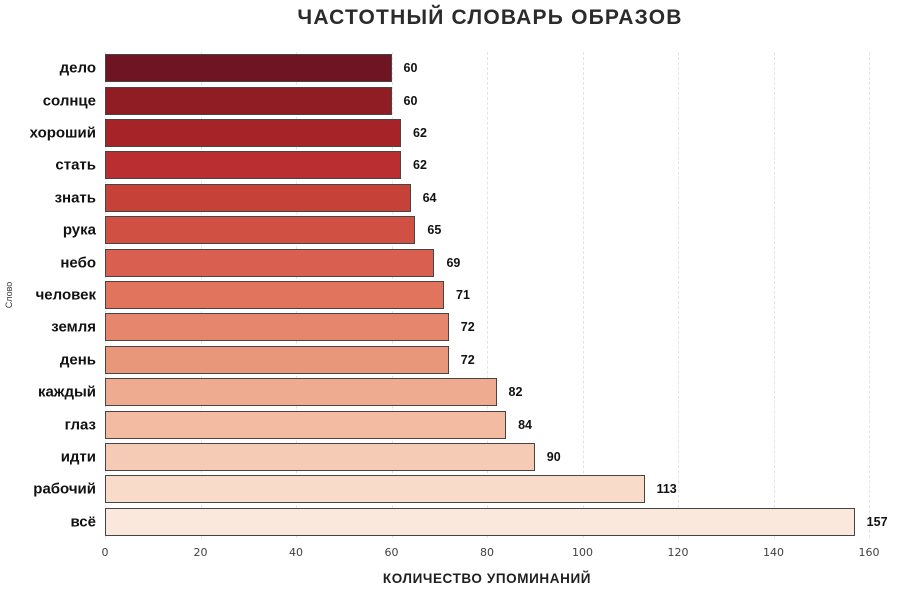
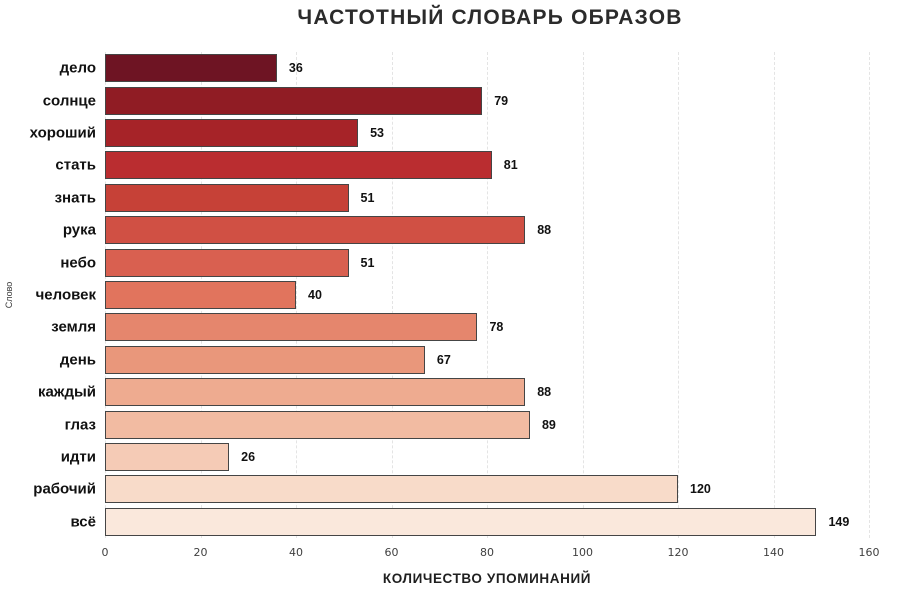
дело: 60 -> 36
солнце: 60 -> 79
хороший: 62 -> 53
стать: 62 -> 81
знать: 64 -> 51
рука: 65 -> 88
небо: 69 -> 51
человек: 71 -> 40
земля: 72 -> 78
день: 72 -> 67
каждый: 82 -> 88
глаз: 84 -> 89
идти: 90 -> 26
рабочий: 113 -> 120
всё: 157 -> 149
